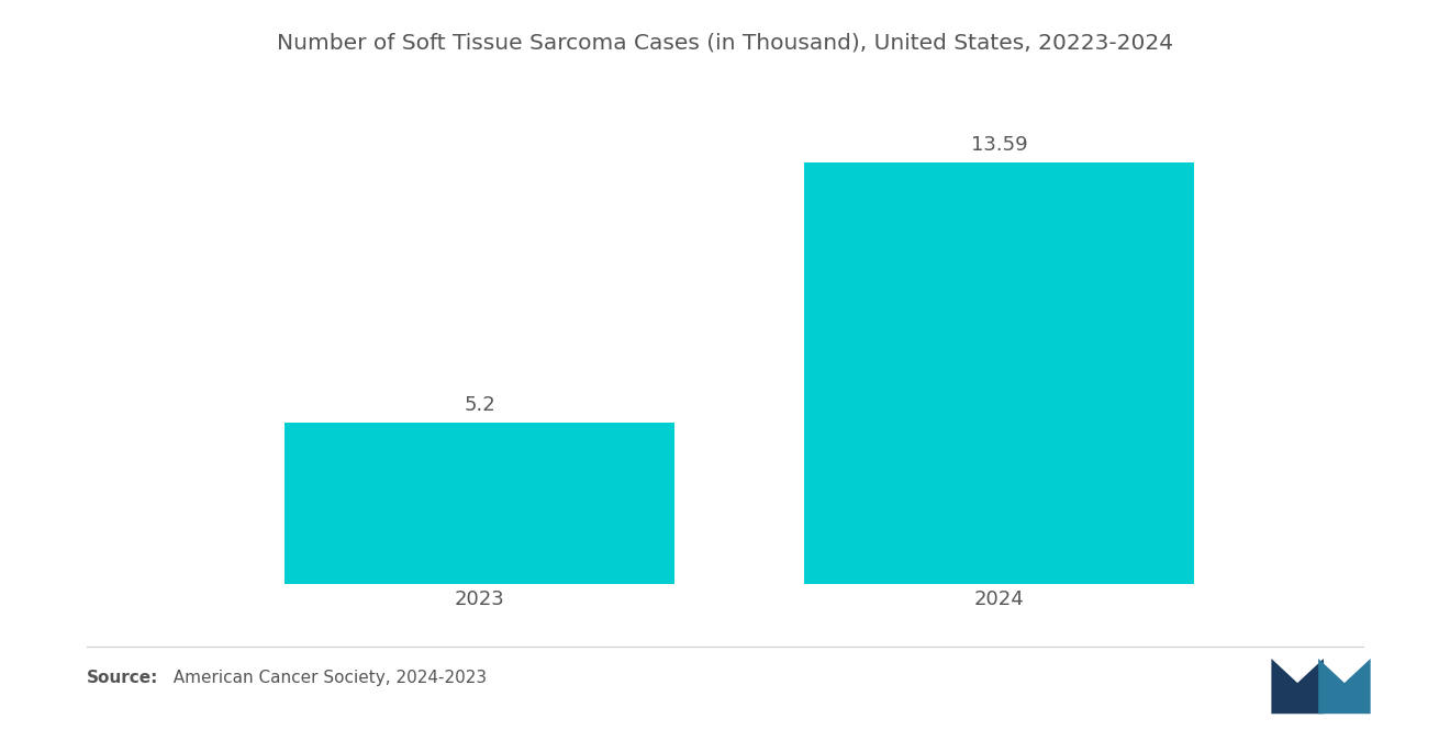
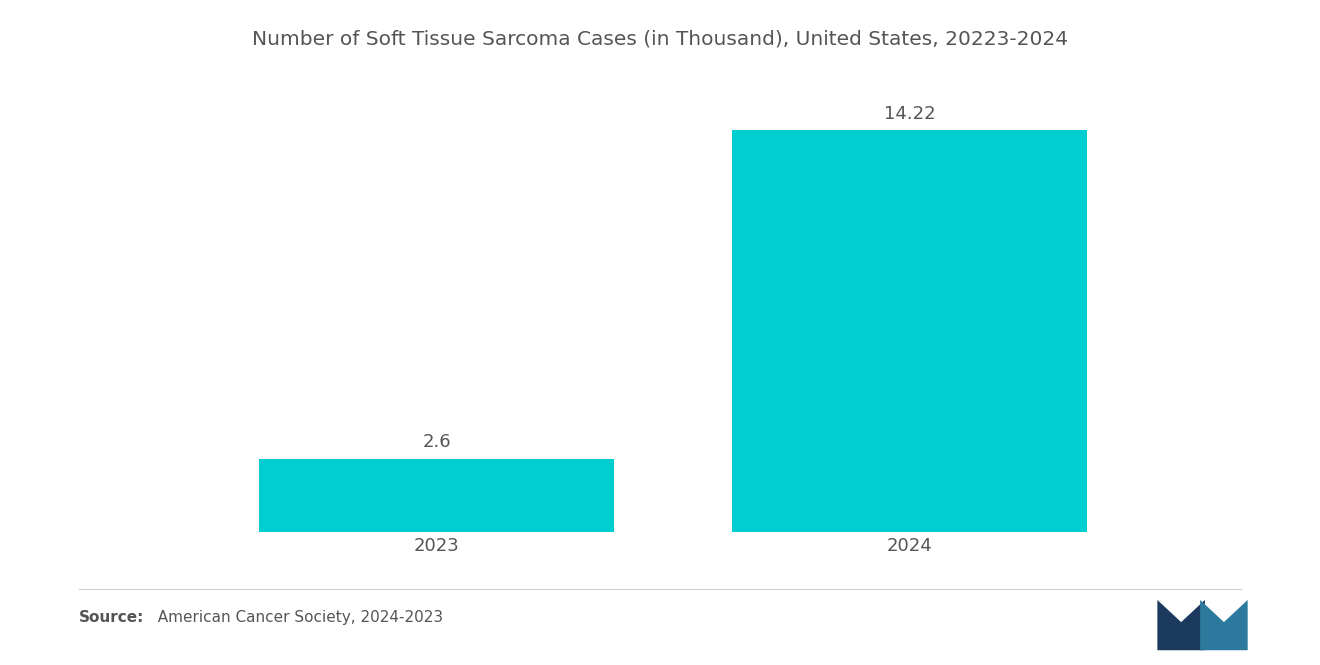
2023: 5.2 -> 2.6
2024: 13.59 -> 14.22
